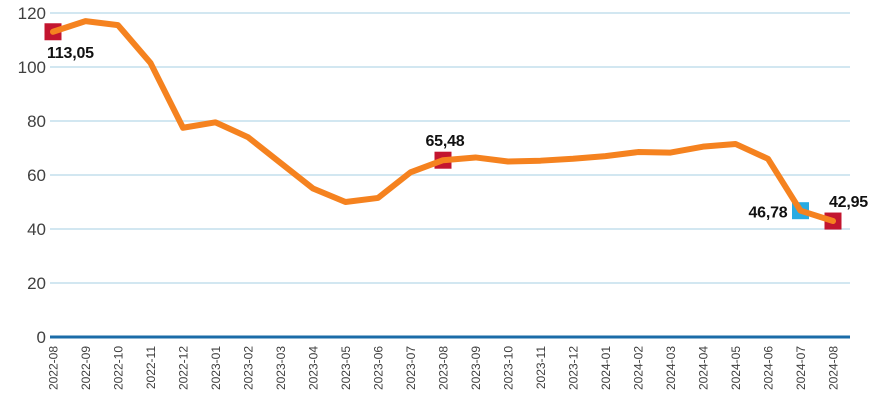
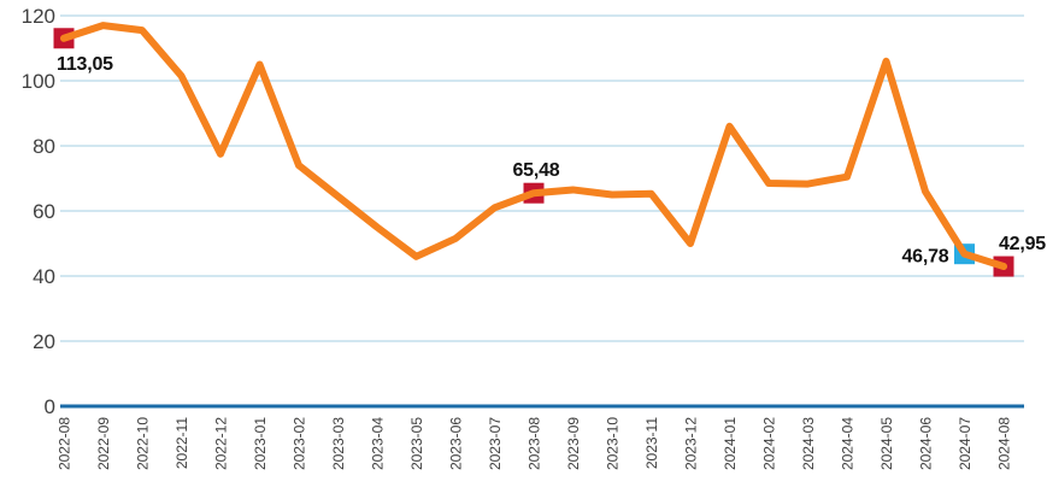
2023-01: 80 -> 105
2023-05: 50 -> 46
2023-12: 66 -> 50
2024-01: 67 -> 86
2024-05: 72 -> 106
